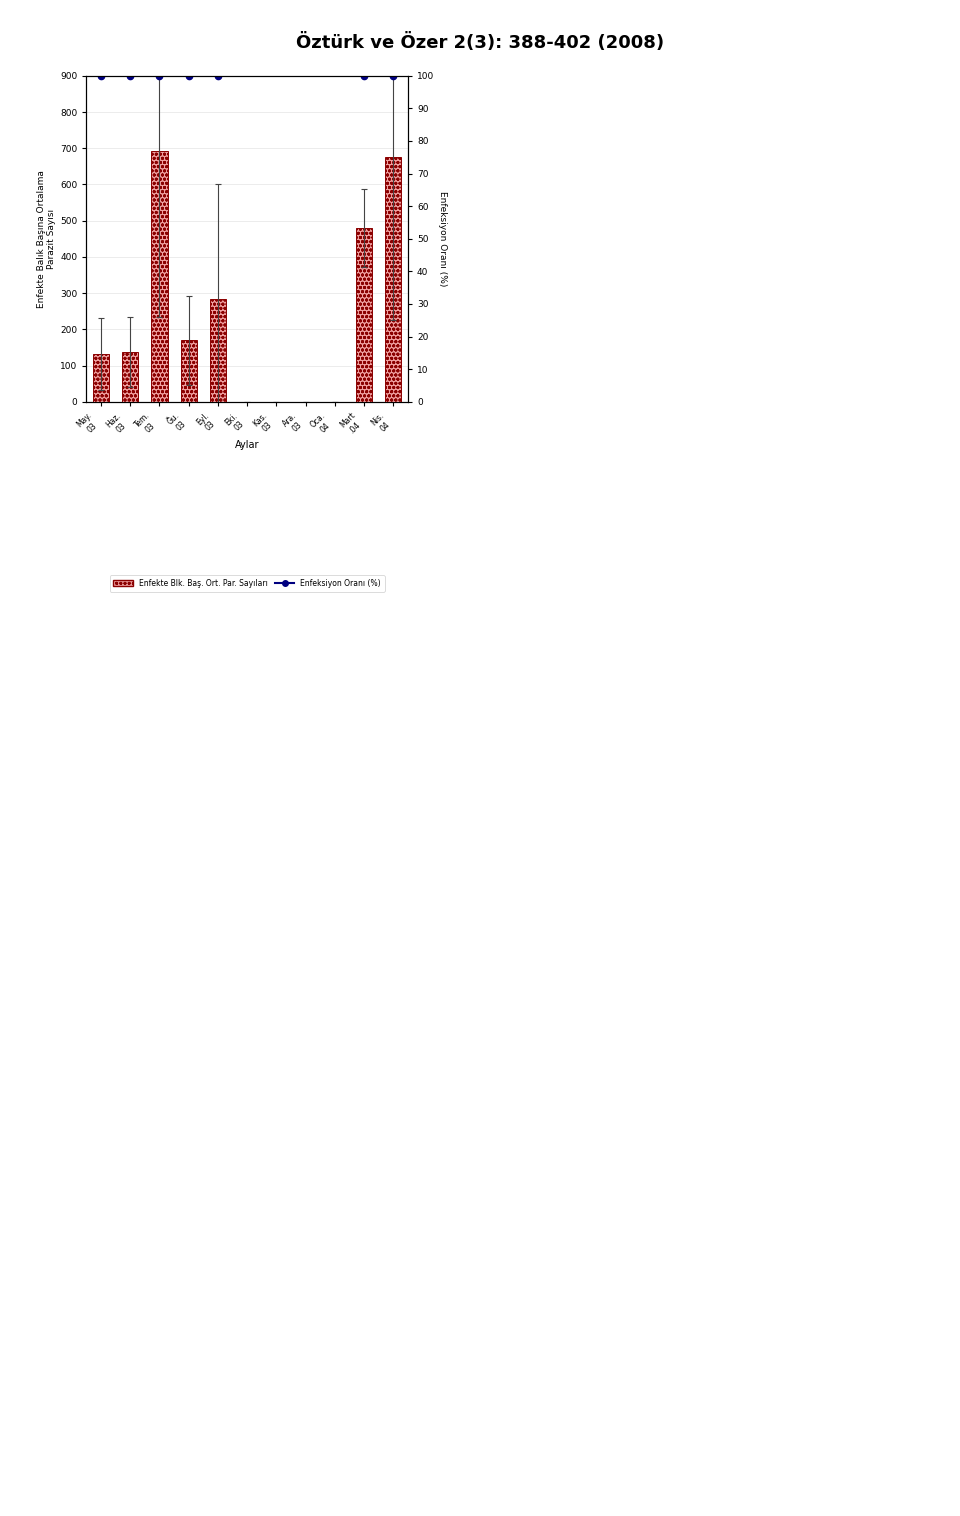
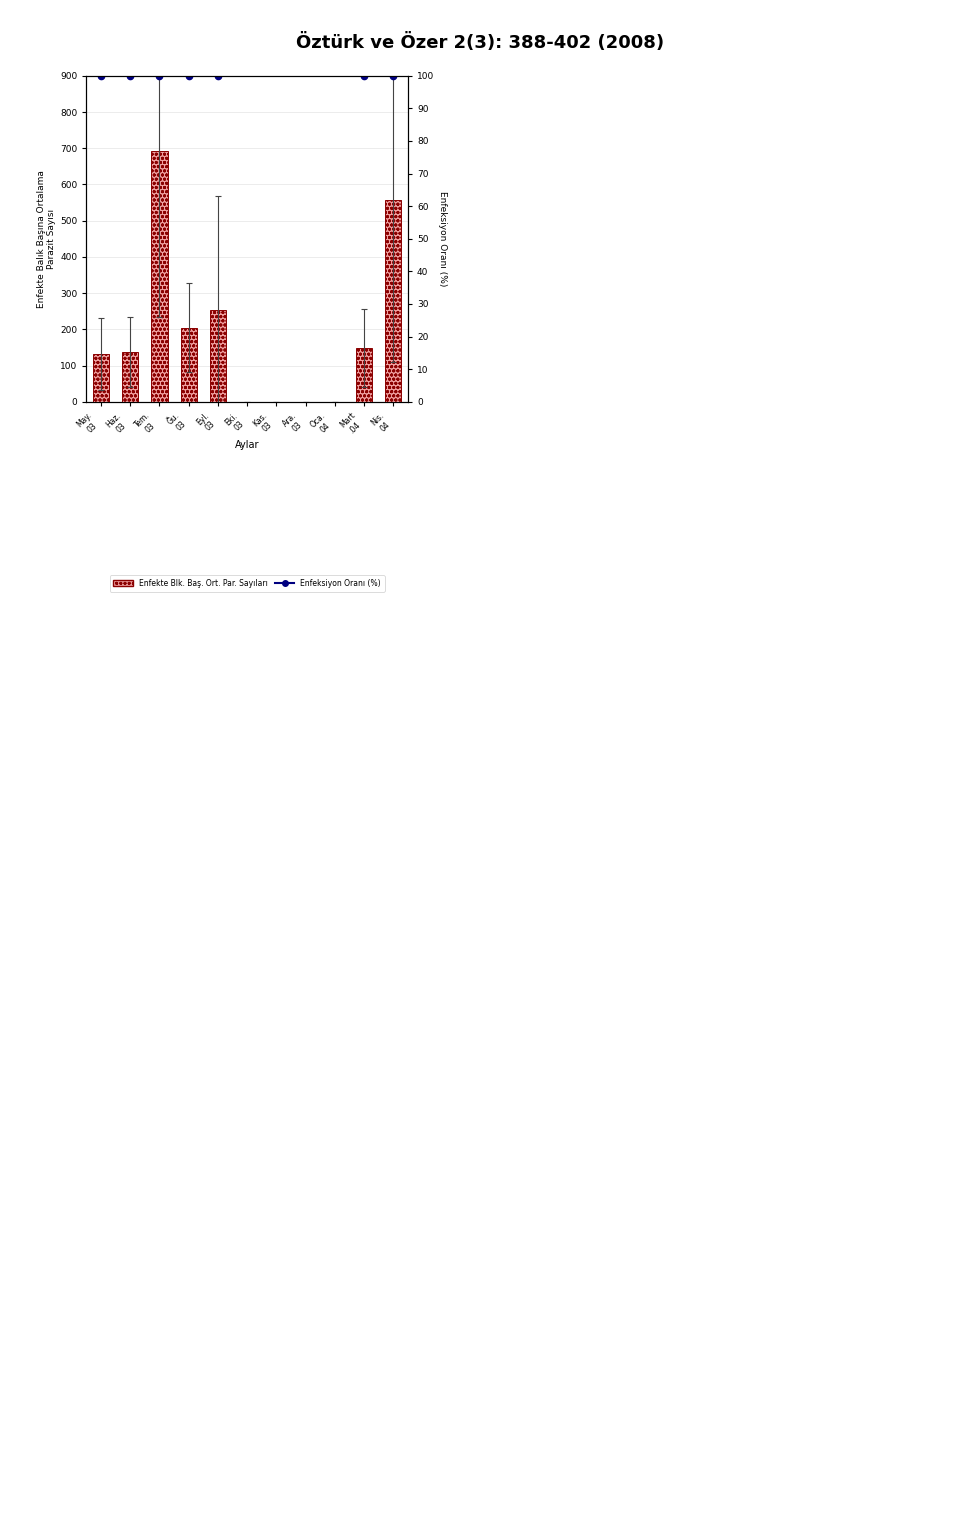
Enfekte Blk. Baş. Ort. Par. Sayıları/Ğu. 03: 170 -> 205
Enfekte Blk. Baş. Ort. Par. Sayıları/Eyl. 03: 285 -> 253
Enfekte Blk. Baş. Ort. Par. Sayıları/Mart .04: 480 -> 148
Enfekte Blk. Baş. Ort. Par. Sayıları/Nis. 04: 675 -> 558
